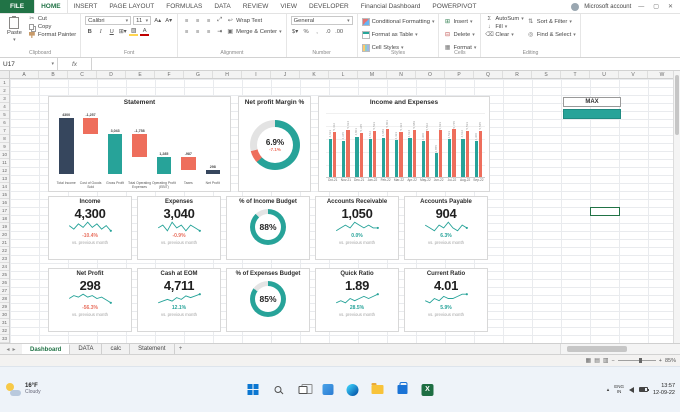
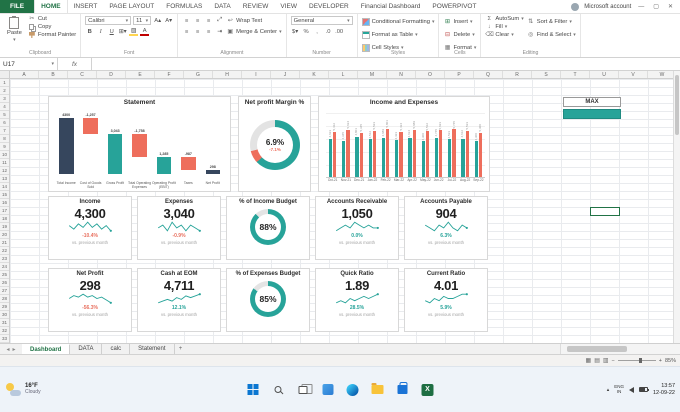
Income and Expenses/Income/Jun-22: 2,855 -> 4,745
Income and Expenses/Expenses/Sep-22: 5,545 -> 5,300
